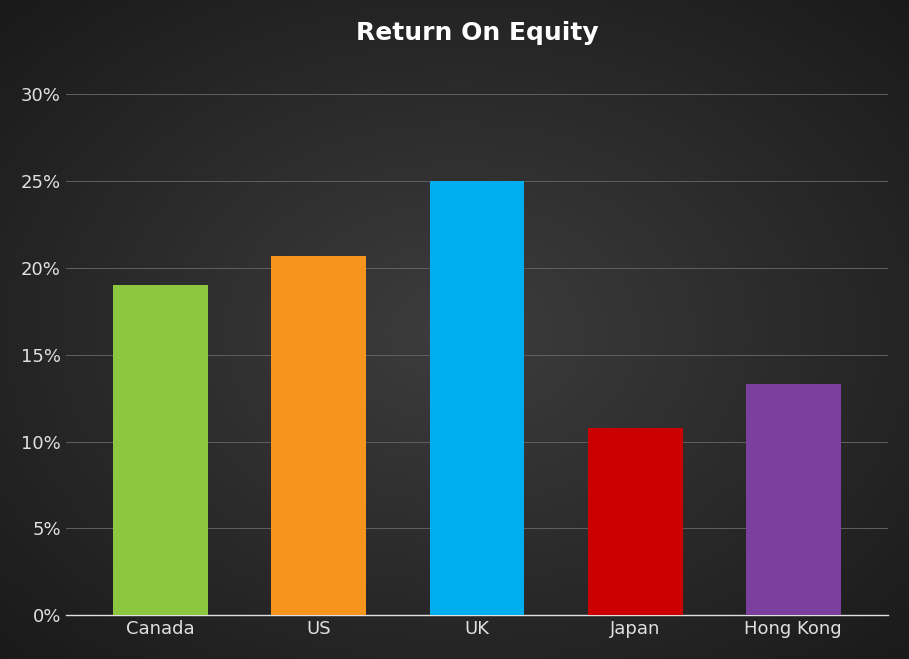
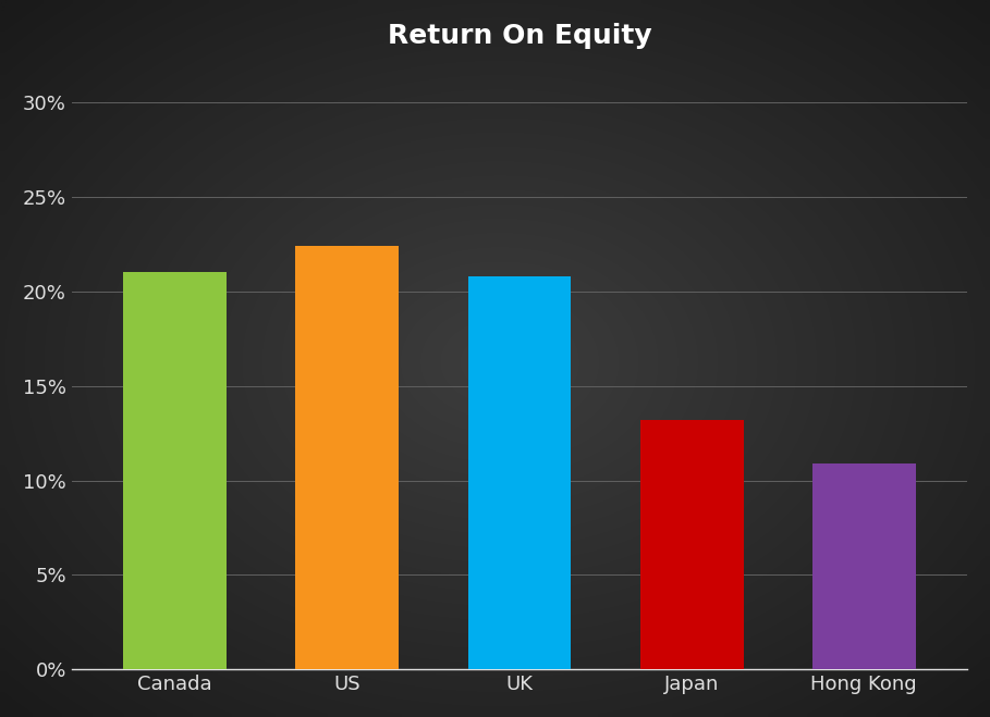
Canada: 19.0% -> 21.0%
US: 20.7% -> 22.4%
UK: 25.0% -> 20.8%
Japan: 10.8% -> 13.2%
Hong Kong: 13.3% -> 10.9%
